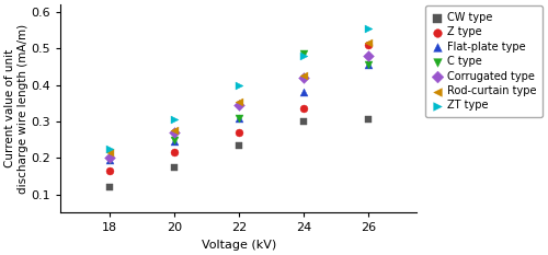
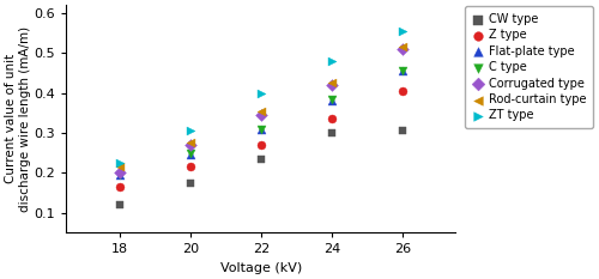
C type/24: 0.485 -> 0.385
Z type/26: 0.510 -> 0.405
Corrugated type/26: 0.480 -> 0.510
